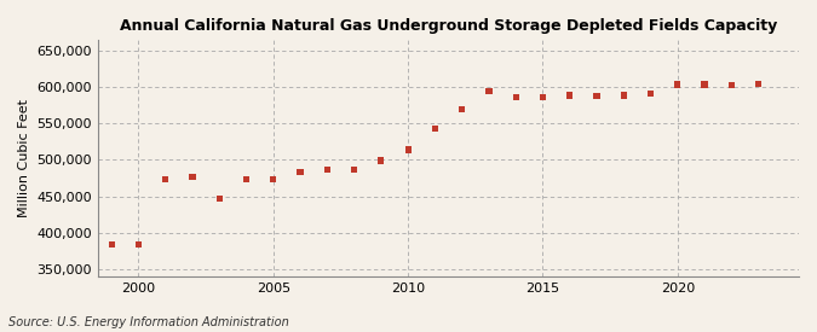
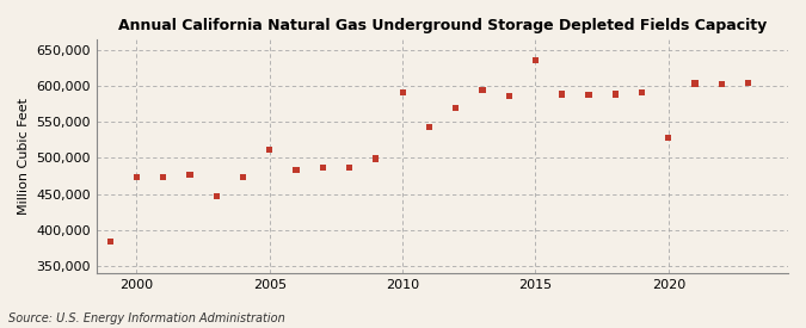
2000: 383,000 -> 474,000
2005: 474,000 -> 512,000
2010: 514,000 -> 592,000
2015: 586,000 -> 636,000
2020: 604,000 -> 528,000
